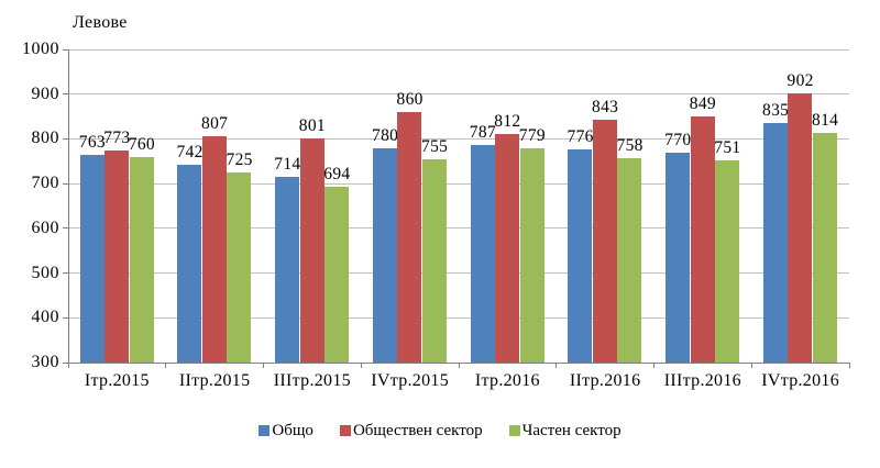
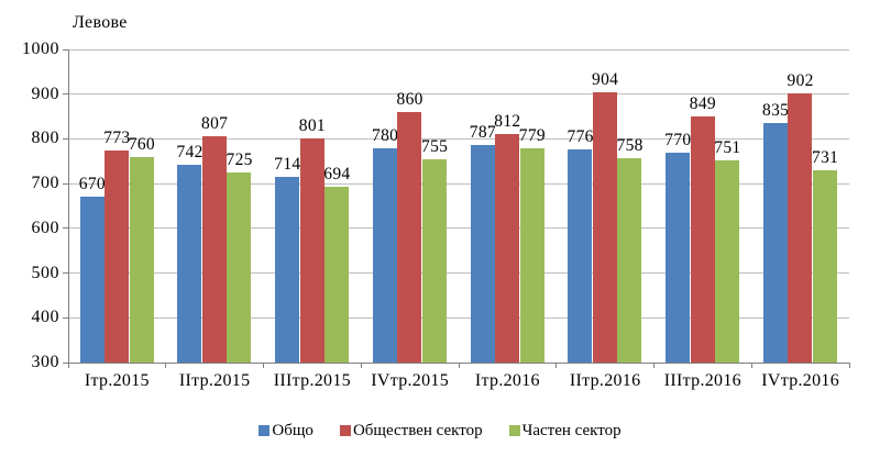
Общо/Iтр.2015: 763 -> 670
Обществен сектор/IIтр.2016: 843 -> 904
Частен сектор/IVтр.2016: 814 -> 731
